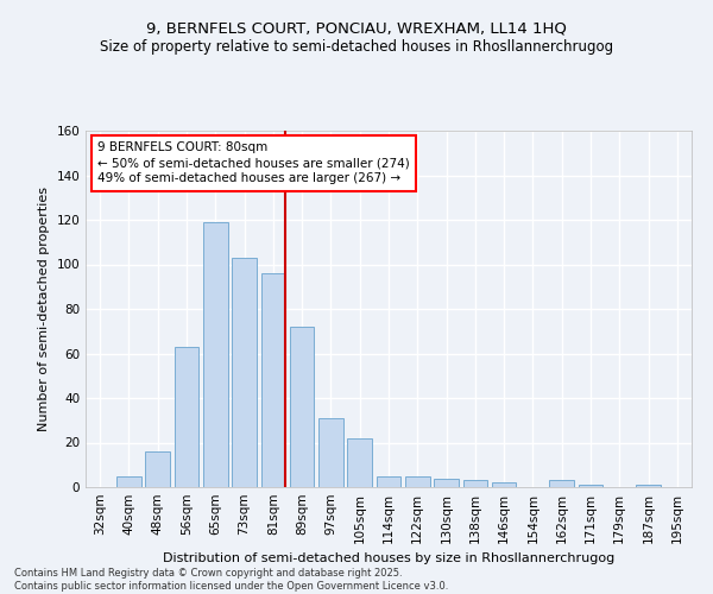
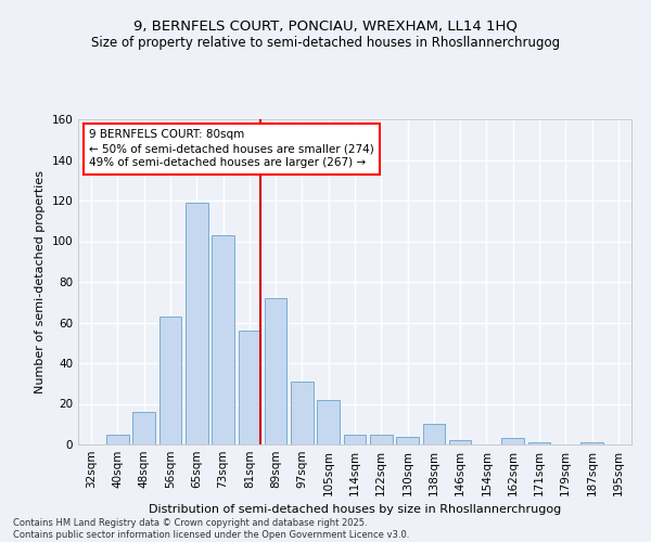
81sqm: 96 -> 56
138sqm: 3 -> 10
